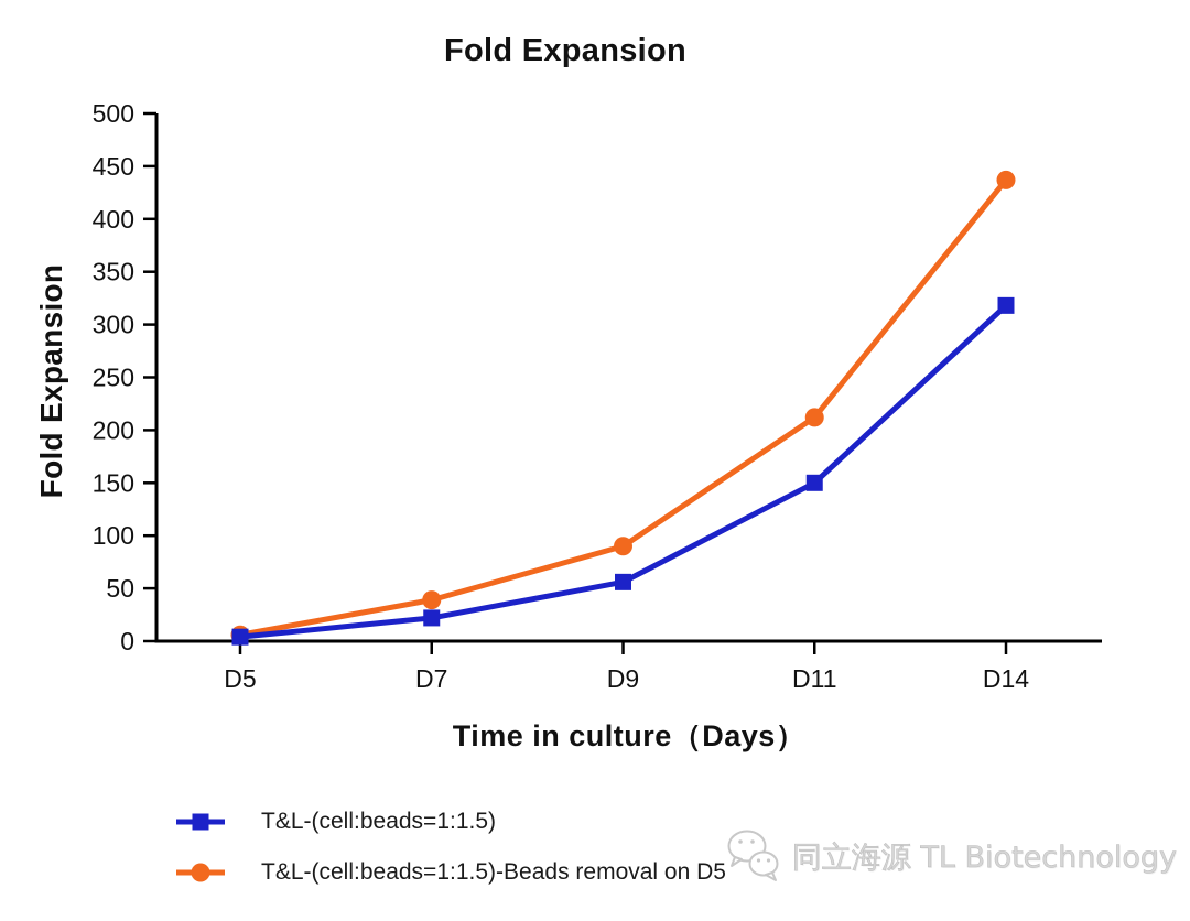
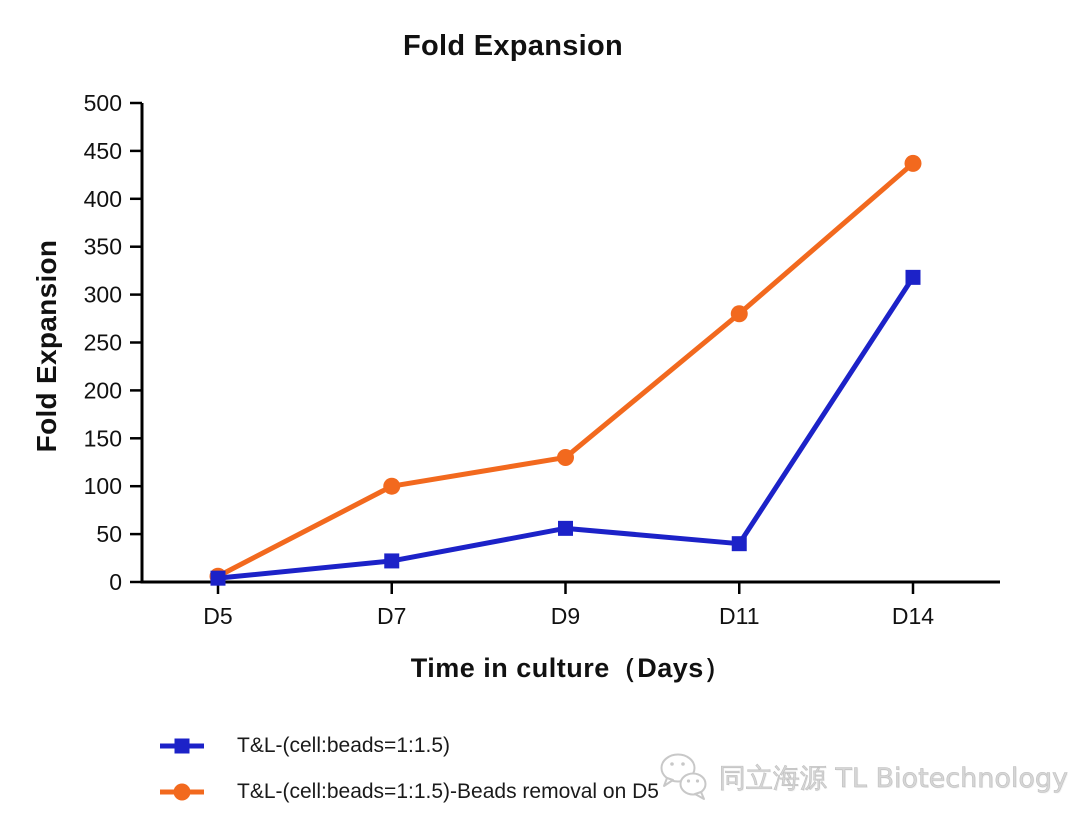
T&L-(cell:beads=1:1.5)-Beads removal on D5/D7: 40 -> 100
T&L-(cell:beads=1:1.5)-Beads removal on D5/D9: 90 -> 130
T&L-(cell:beads=1:1.5)/D11: 150 -> 40
T&L-(cell:beads=1:1.5)-Beads removal on D5/D11: 210 -> 280
